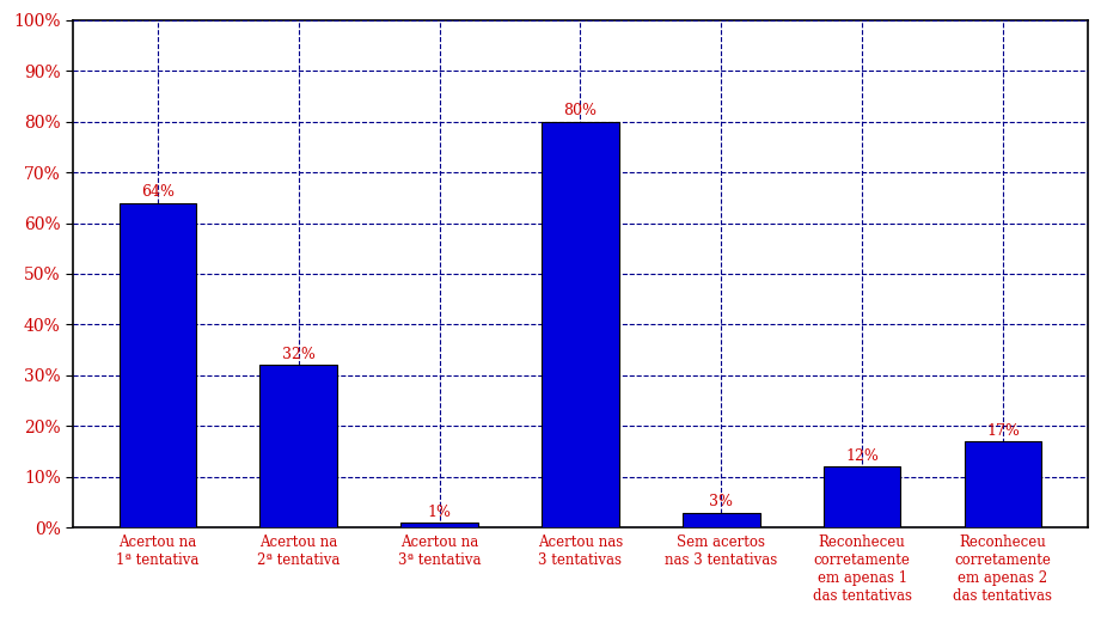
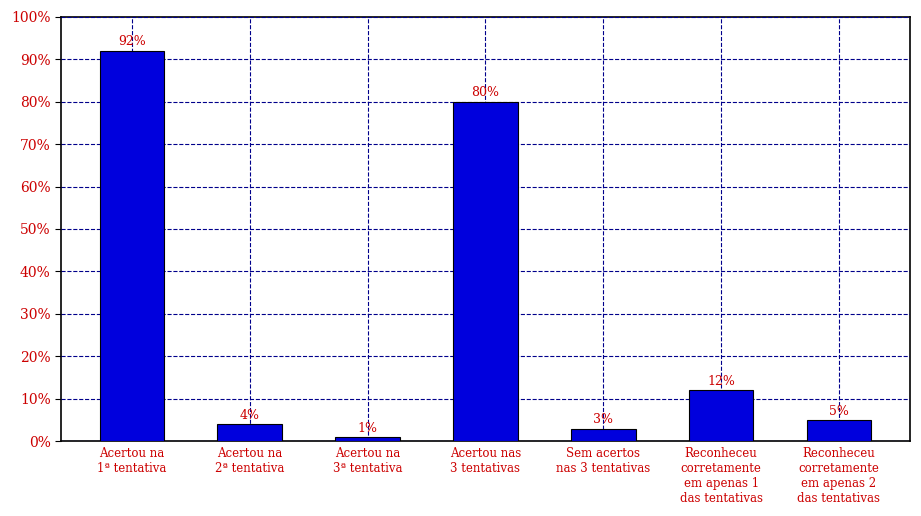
Acertou na 1ª tentativa: 64% -> 92%
Acertou na 2ª tentativa: 32% -> 4%
Reconheceu corretamente em apenas 2 das tentativas: 17% -> 5%
